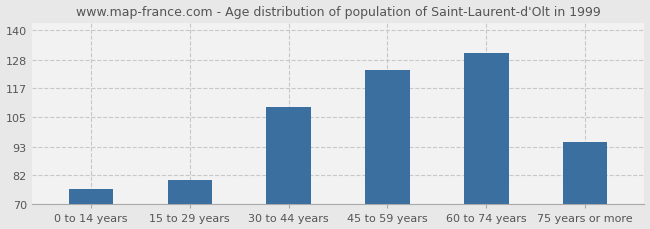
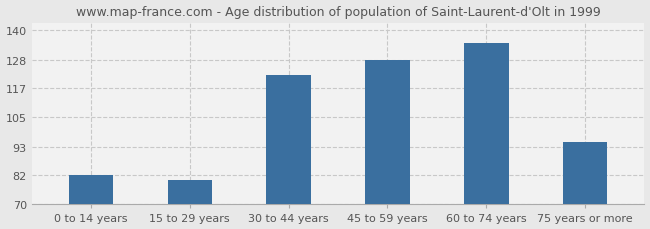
0 to 14 years: 76 -> 82
30 to 44 years: 109 -> 122
45 to 59 years: 124 -> 128
60 to 74 years: 131 -> 135
